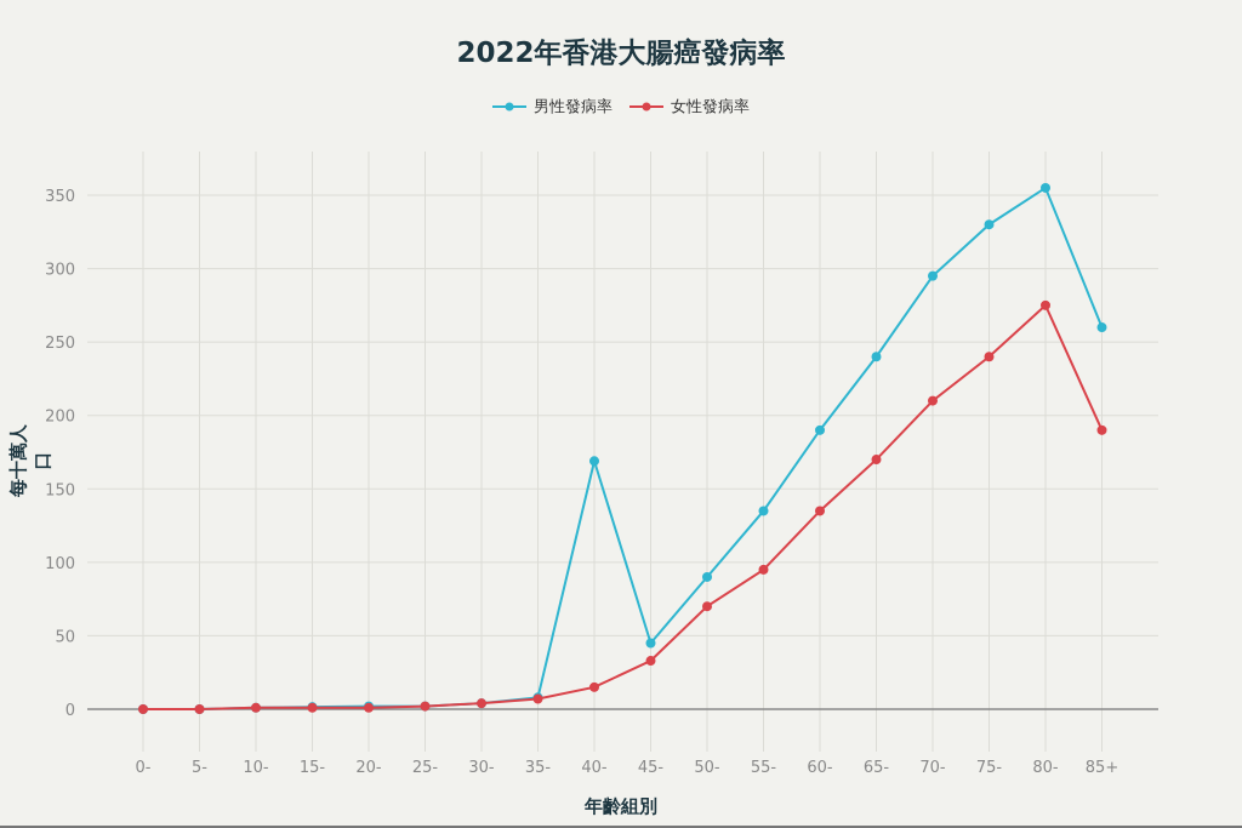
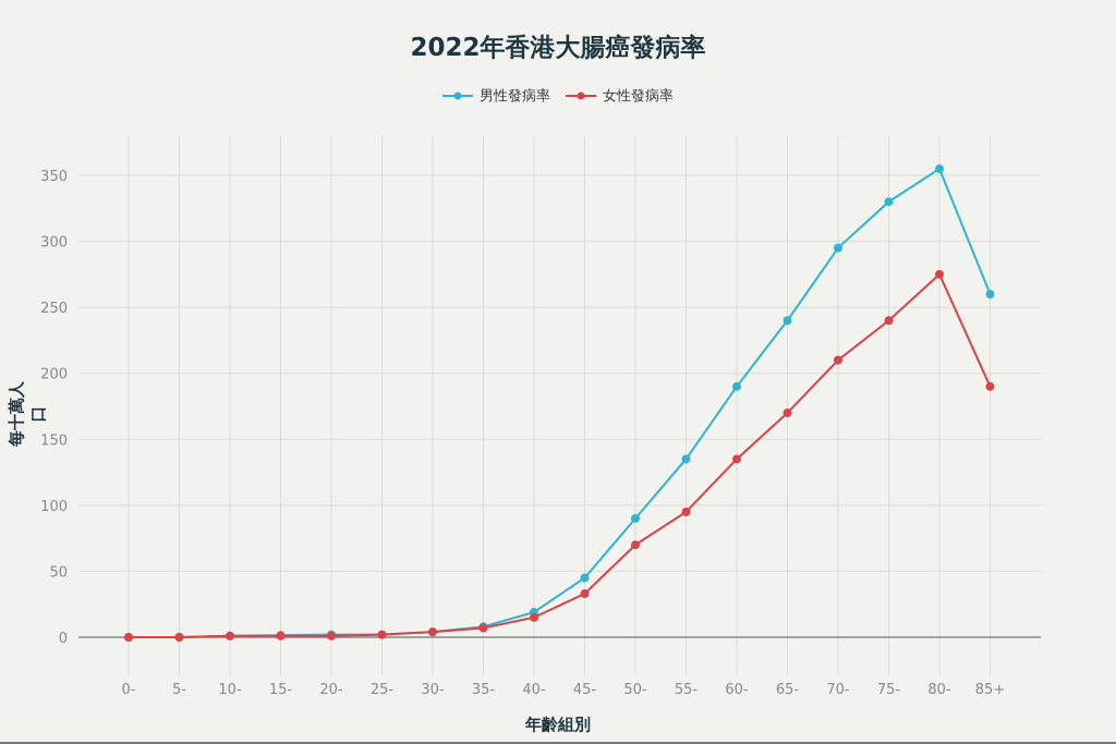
男性發病率/40-: 169 -> 19
